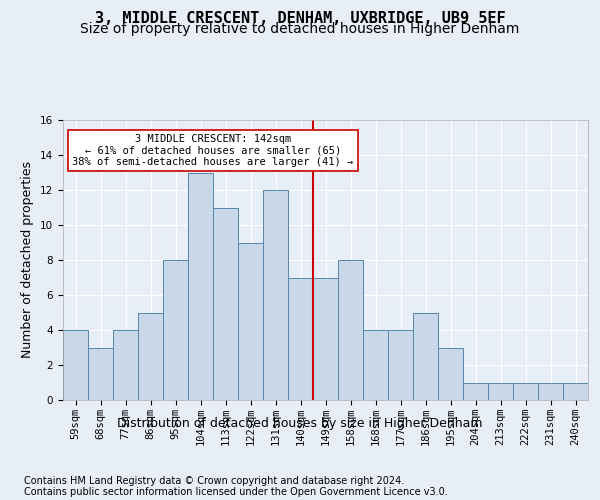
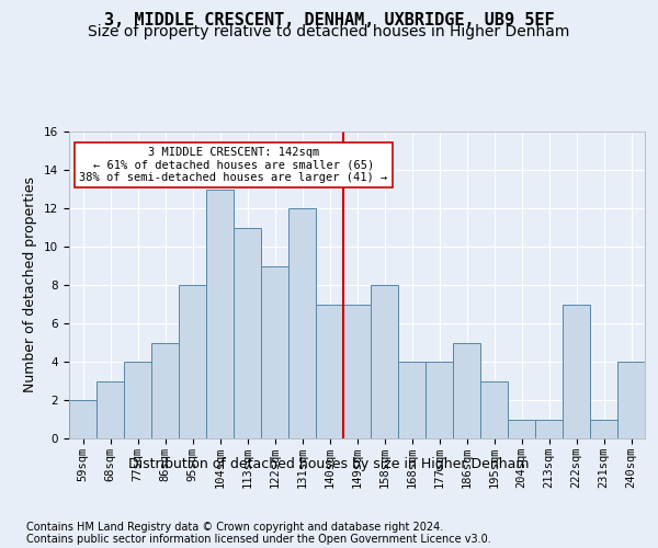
59sqm: 4 -> 2
222sqm: 1 -> 7
240sqm: 1 -> 4
